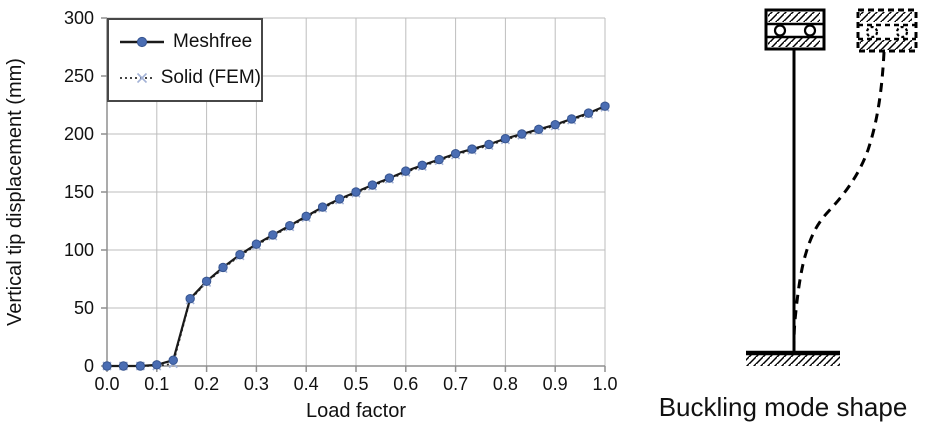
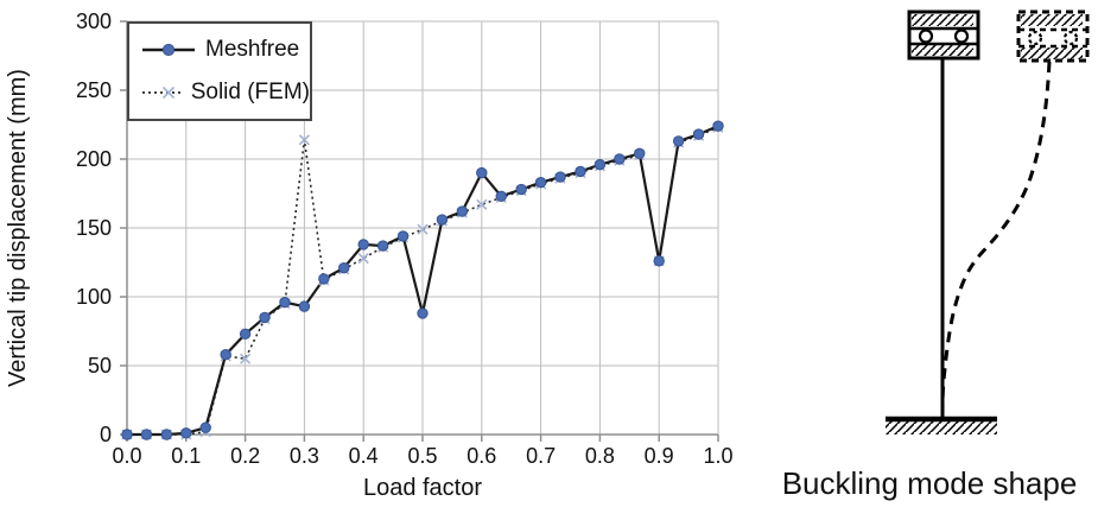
Solid (FEM)/0.2: 72 -> 55
Meshfree/0.3: 105 -> 93
Solid (FEM)/0.3: 104 -> 214
Meshfree/0.4: 129 -> 138
Meshfree/0.5: 150 -> 88
Meshfree/0.6: 168 -> 190
Meshfree/0.9: 208 -> 126
Solid (FEM)/0.9: 207 -> 126
